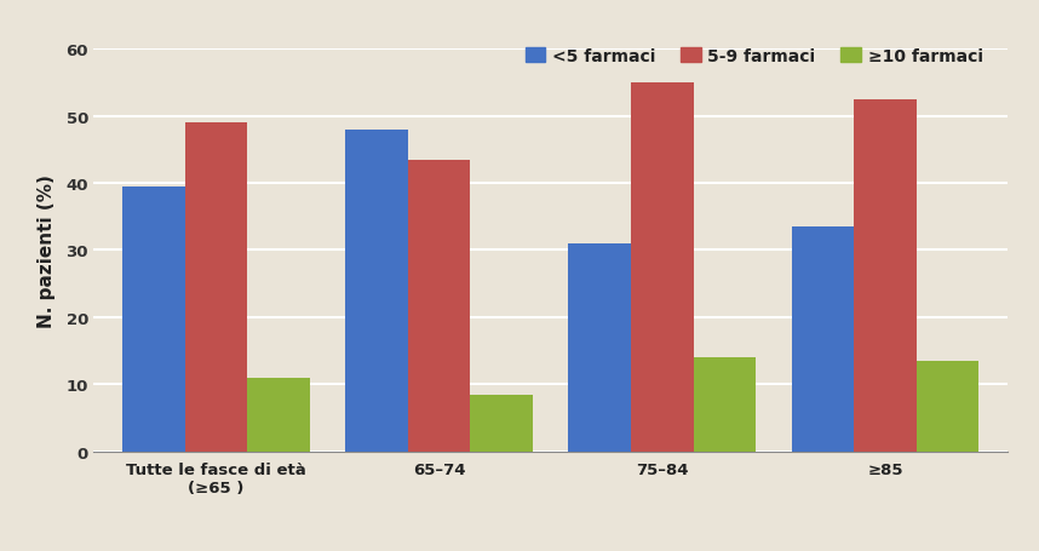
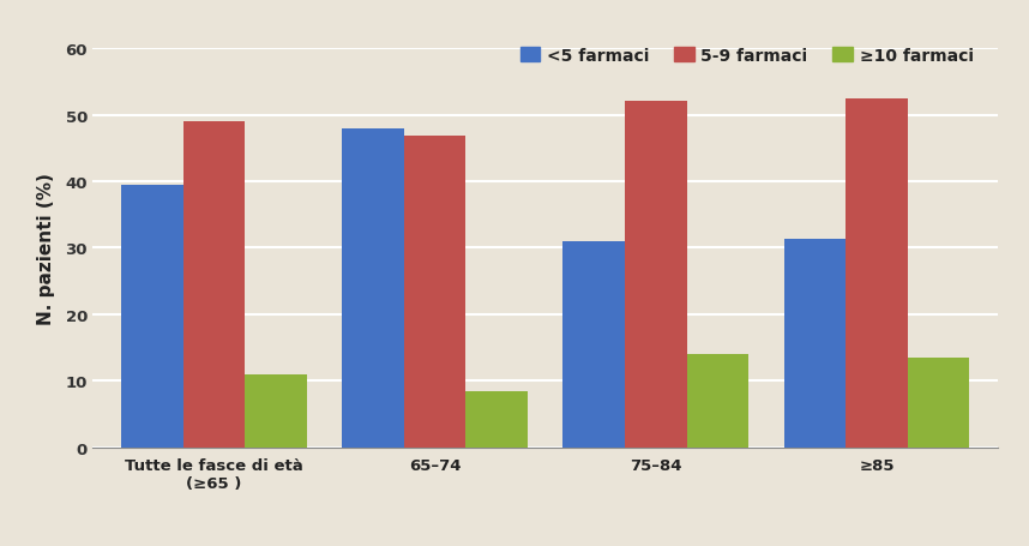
5-9 farmaci/65–74: 43.5 -> 46.8
5-9 farmaci/75–84: 55.0 -> 52.0
<5 farmaci/≥85: 33.5 -> 31.4
